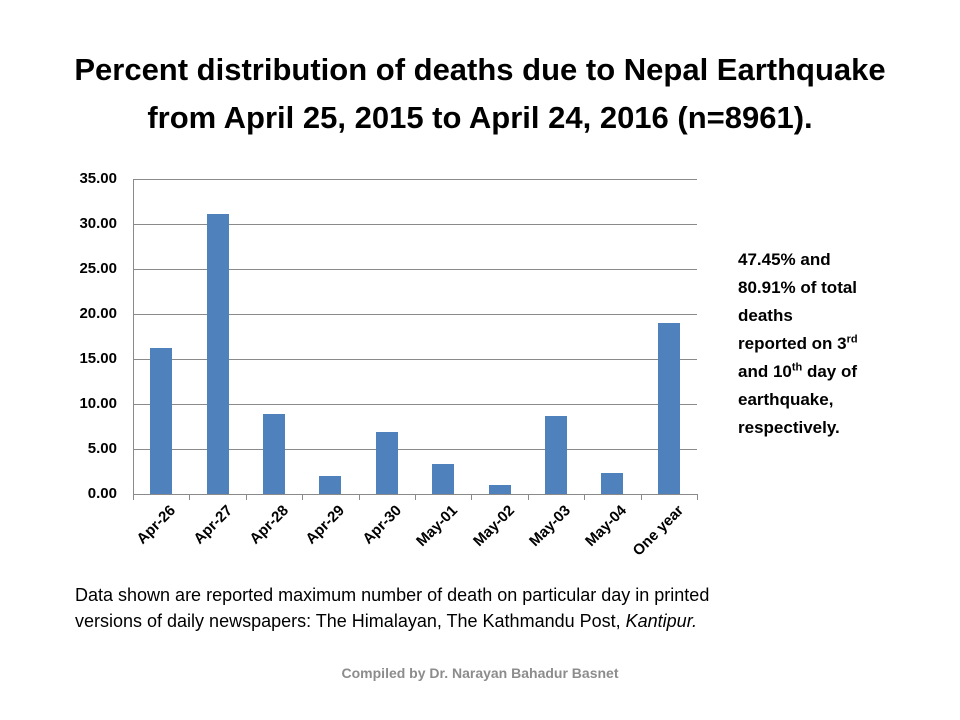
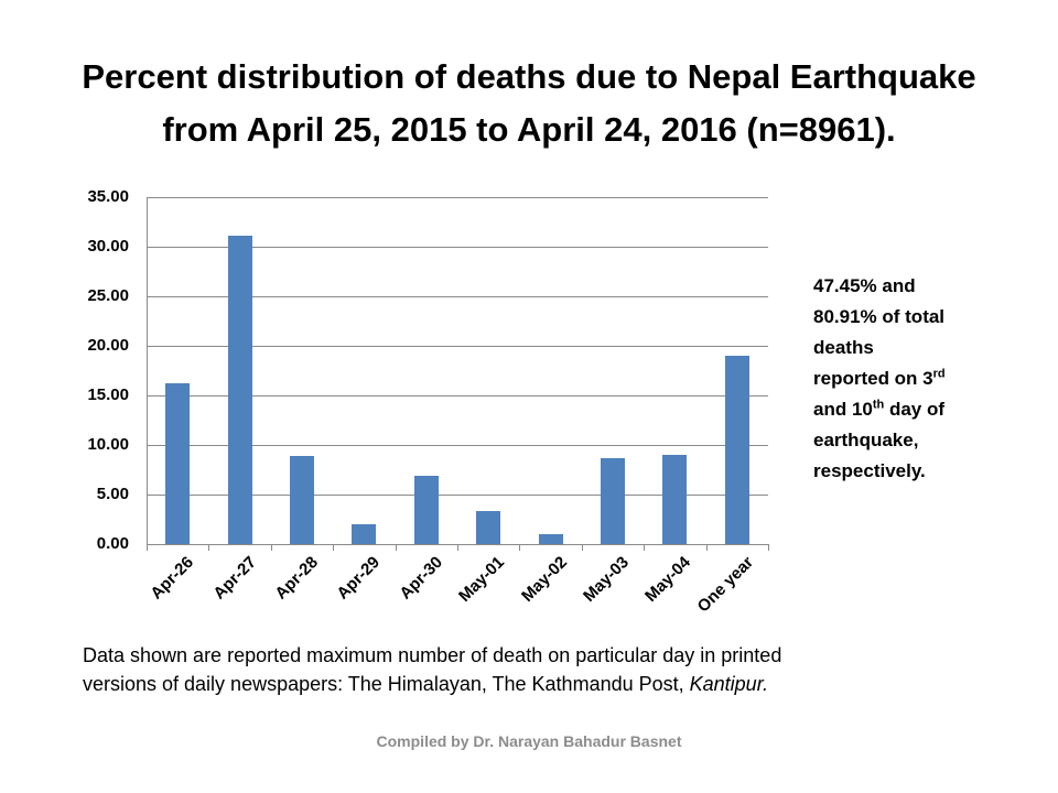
May-04: 2 -> 9
